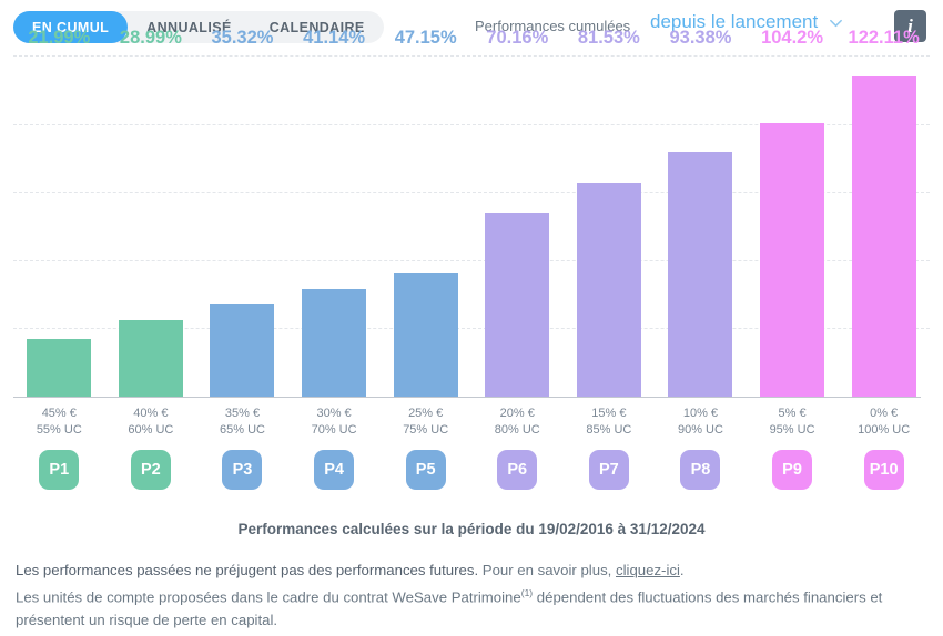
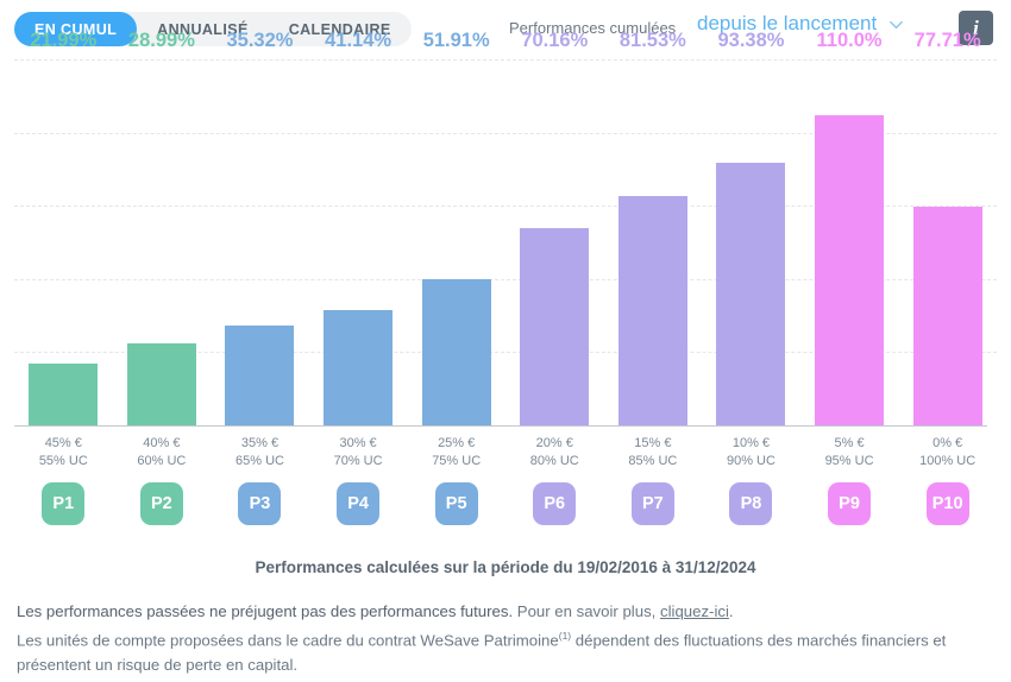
P5: 47.15% -> 51.91%
P9: 104.2% -> 110.0%
P10: 122.11% -> 77.71%
